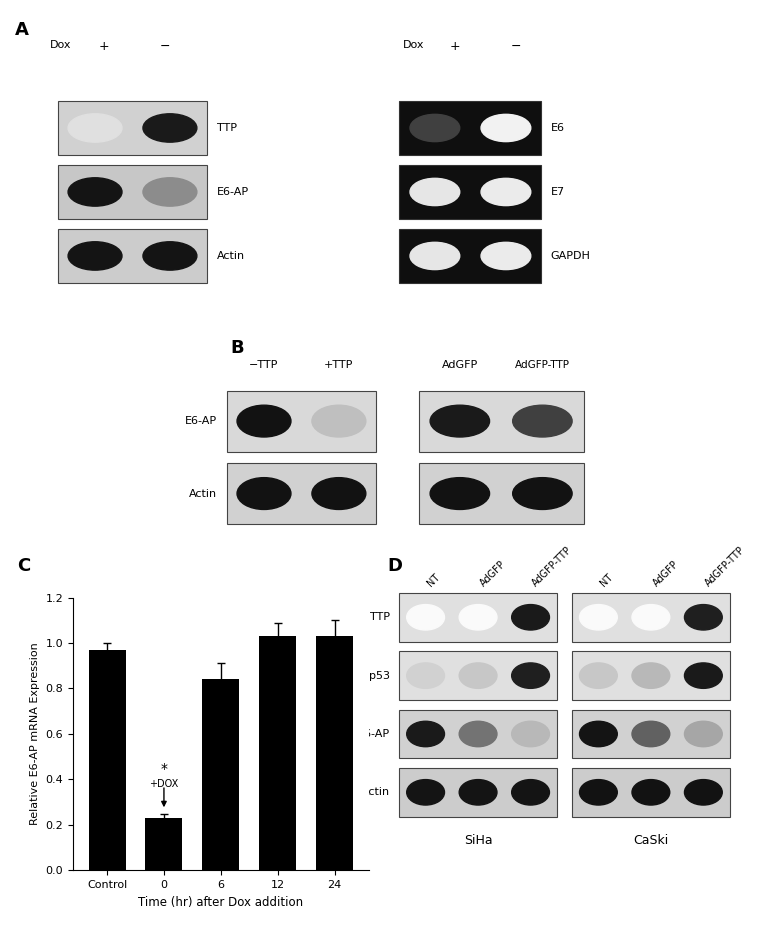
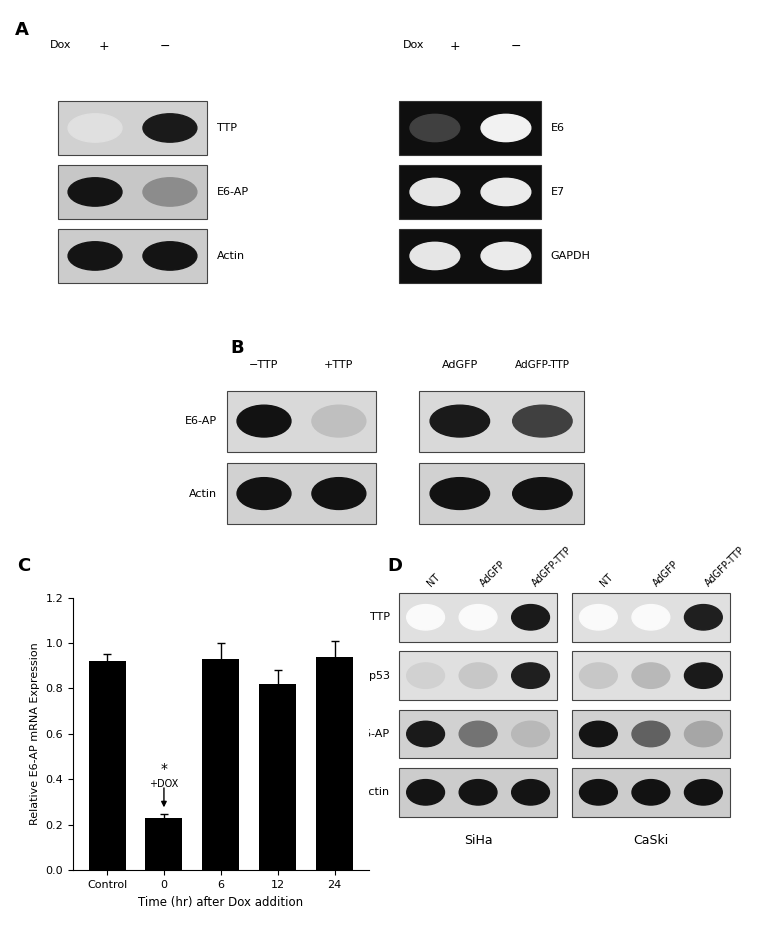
Control: 0.97 -> 0.92
6: 0.84 -> 0.93
12: 1.03 -> 0.82
24: 1.03 -> 0.94
